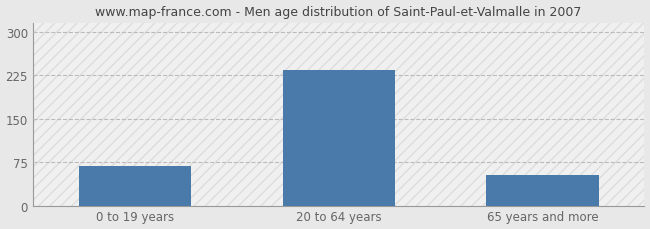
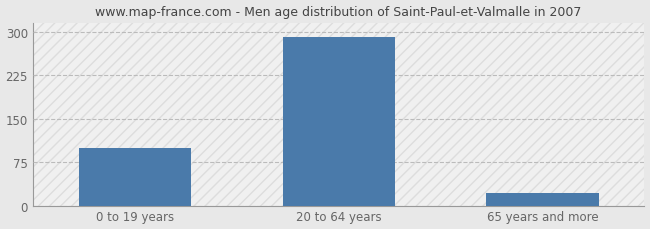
0 to 19 years: 68 -> 100
20 to 64 years: 234 -> 291
65 years and more: 52 -> 22
